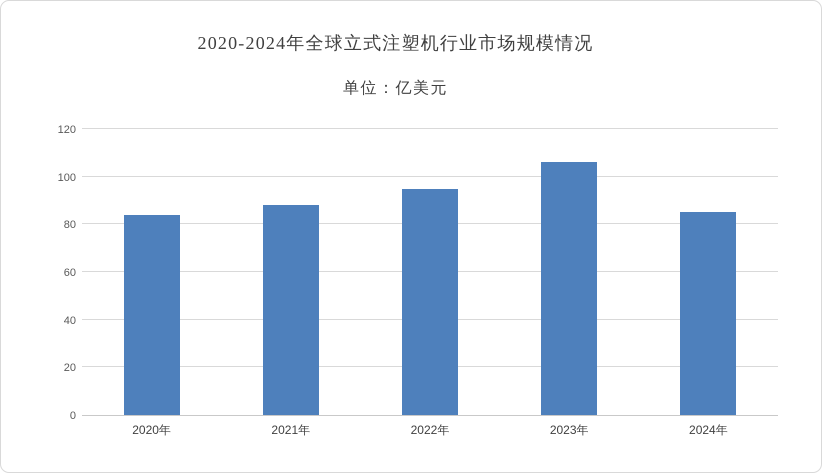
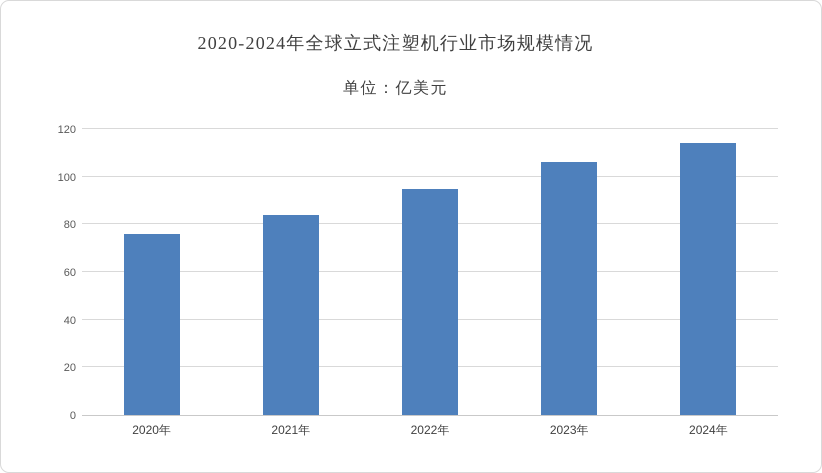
2020年: 84 -> 76
2021年: 88 -> 84
2024年: 85 -> 114
